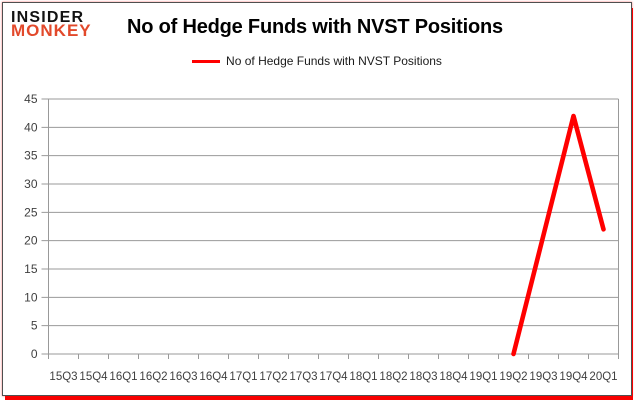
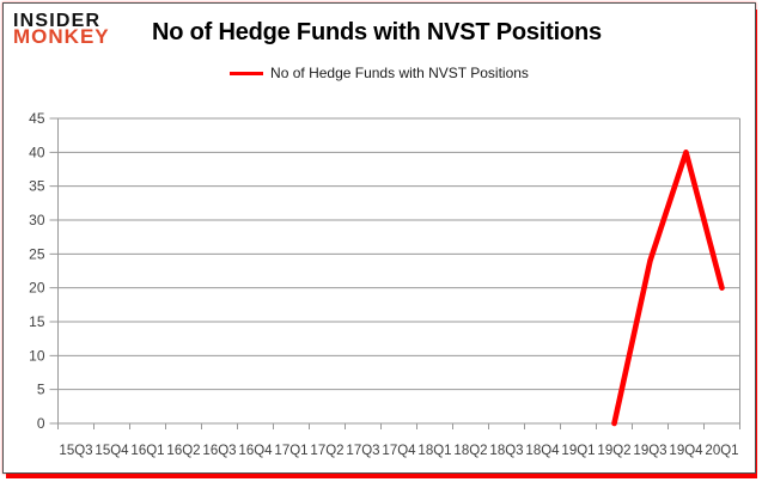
19Q3: 21 -> 24
19Q4: 42 -> 40
20Q1: 22 -> 20
